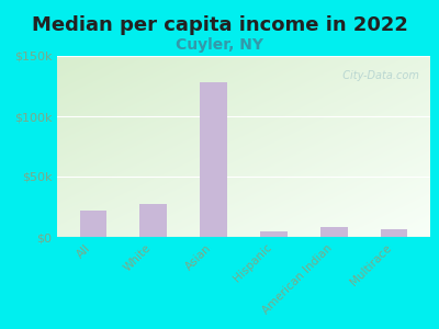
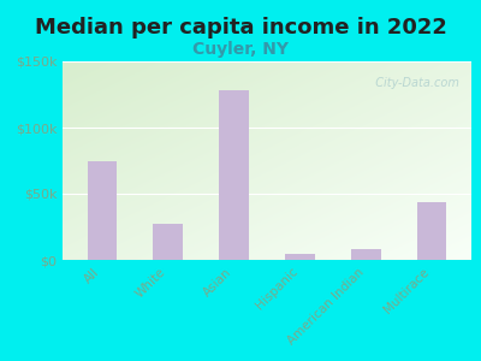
All: $22k -> $75k
Multirace: $6k -> $44k
